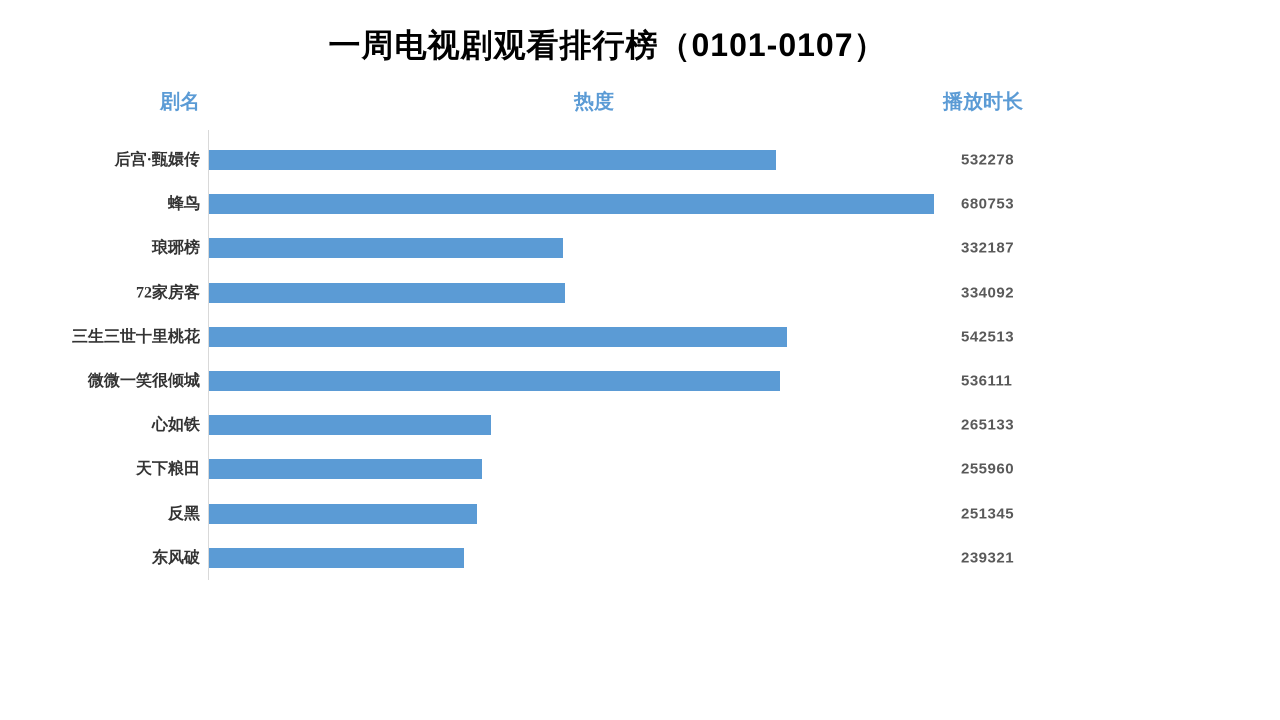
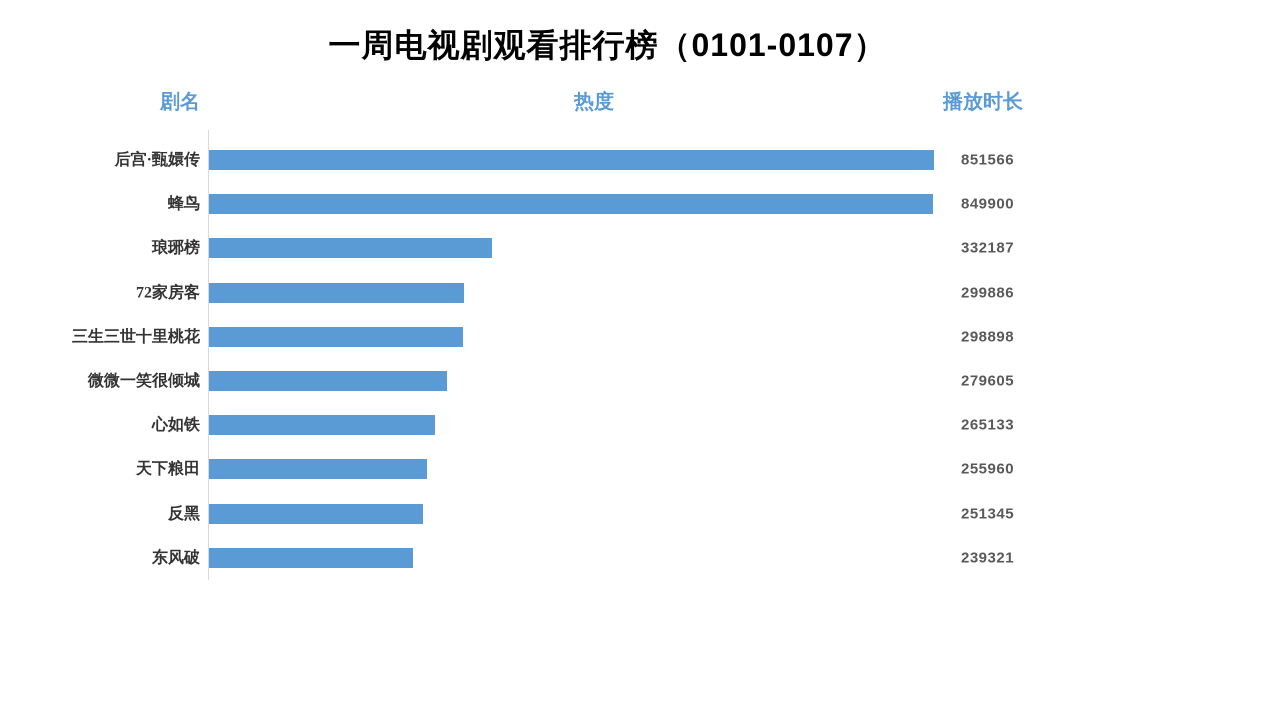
后宫·甄嬛传: 532278 -> 851566
蜂鸟: 680753 -> 849900
72家房客: 334092 -> 299886
三生三世十里桃花: 542513 -> 298898
微微一笑很倾城: 536111 -> 279605
